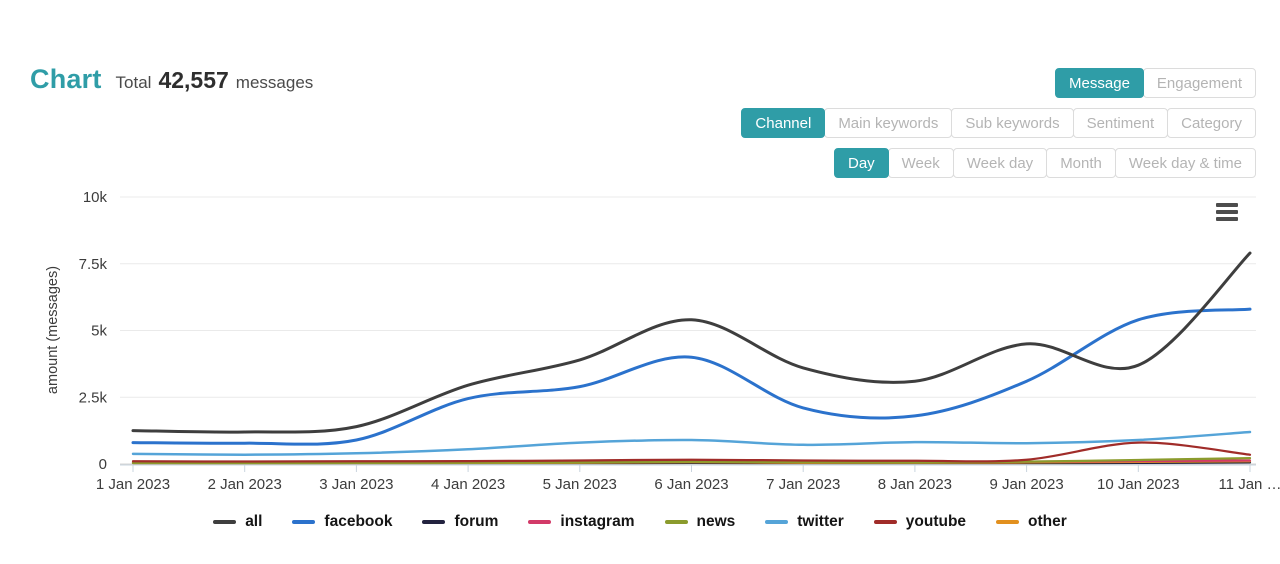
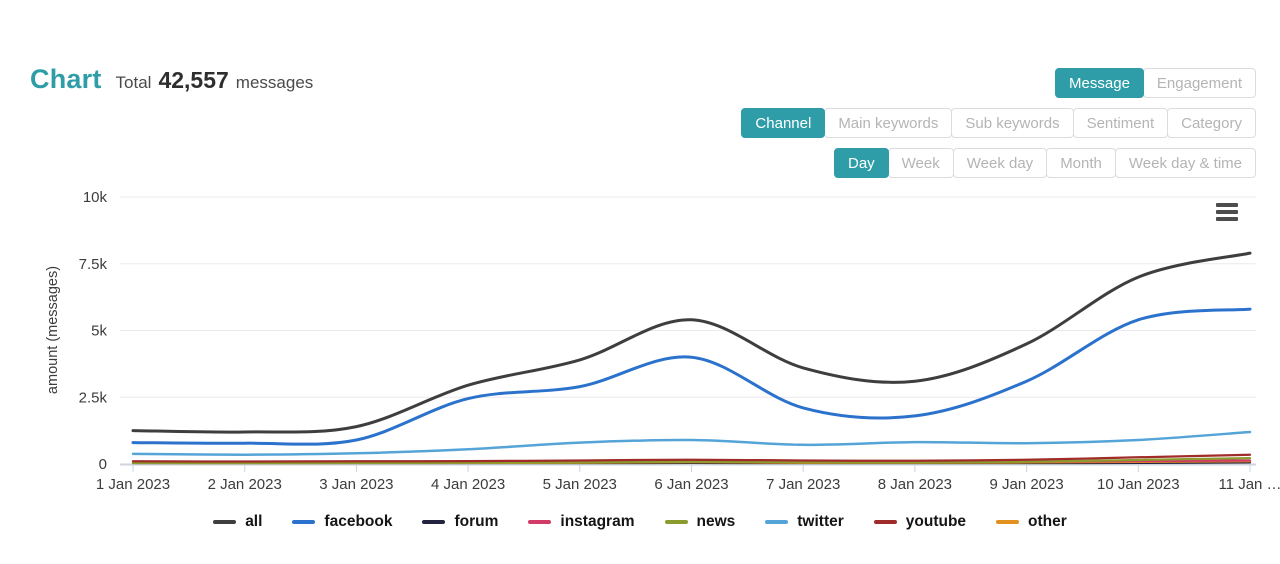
all/10 Jan 2023: 3.7k -> 7.0k
youtube/10 Jan 2023: 0.8k -> 0.2k
